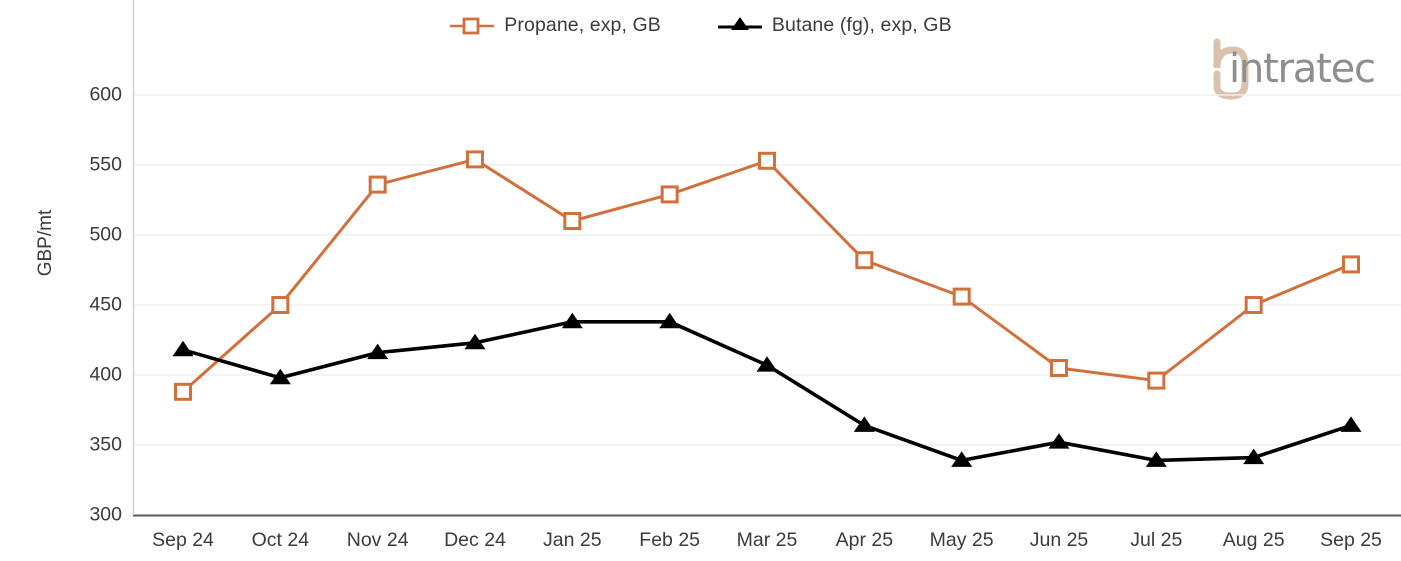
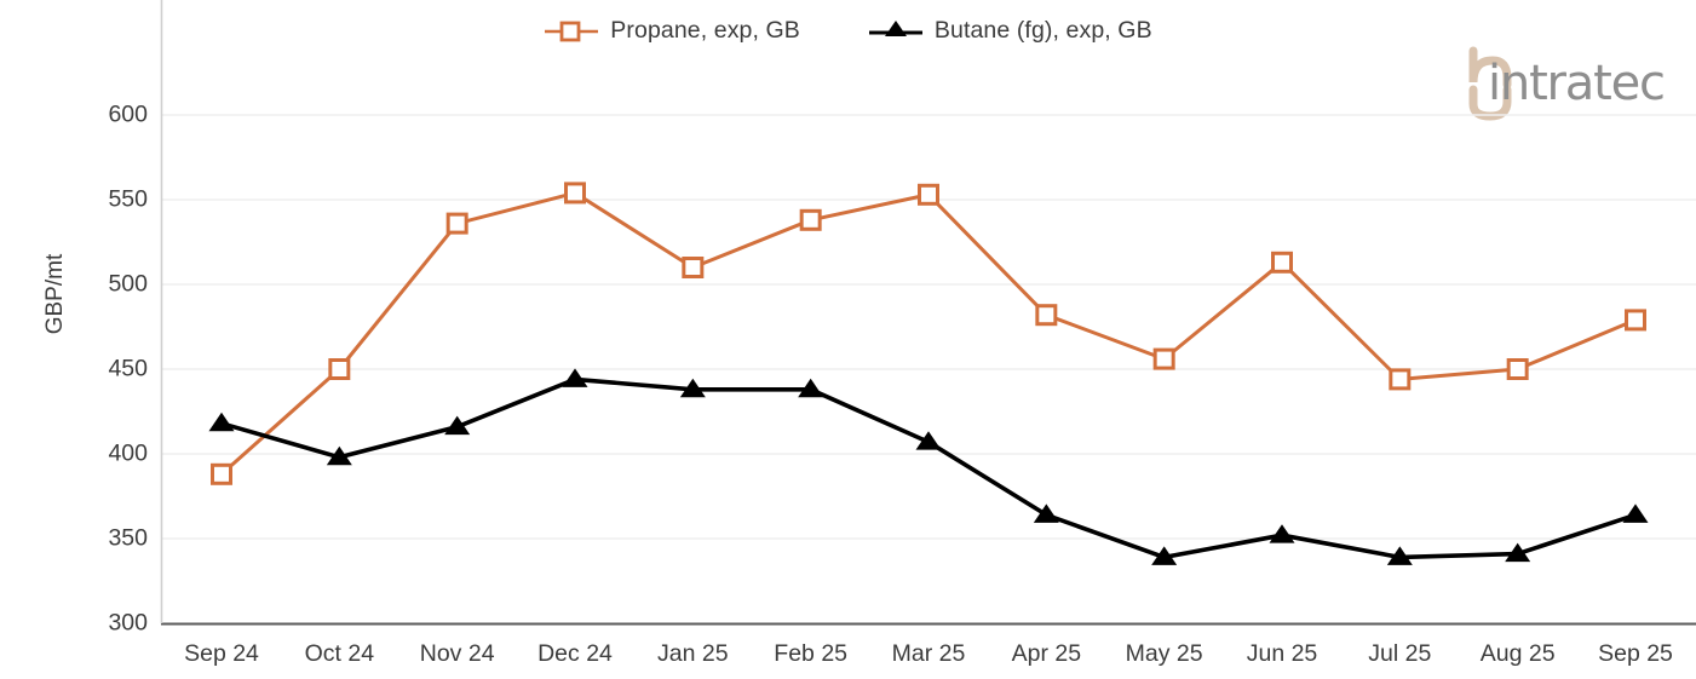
Butane (fg), exp, GB/Dec 24: 423 -> 444
Propane, exp, GB/Feb 25: 529 -> 538
Propane, exp, GB/Jun 25: 405 -> 513
Propane, exp, GB/Jul 25: 396 -> 444
